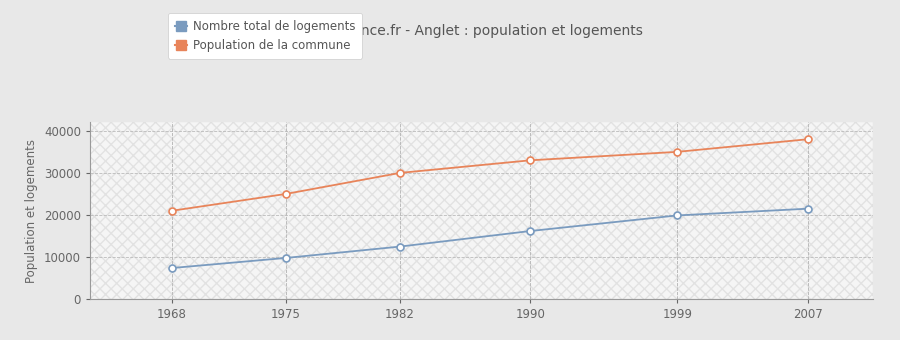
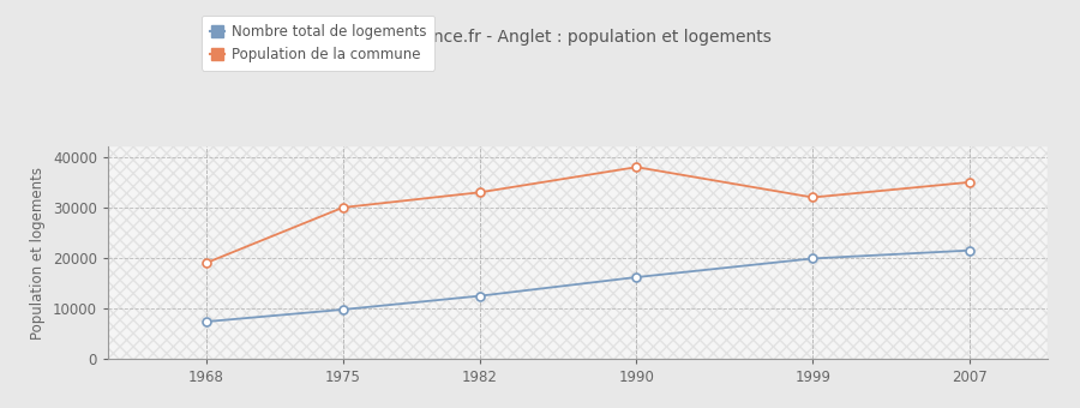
Population de la commune/1968: 21000 -> 19000
Population de la commune/1975: 25000 -> 30000
Population de la commune/1982: 30000 -> 33000
Population de la commune/1990: 33000 -> 38000
Population de la commune/1999: 35000 -> 32000
Population de la commune/2007: 38000 -> 35000
